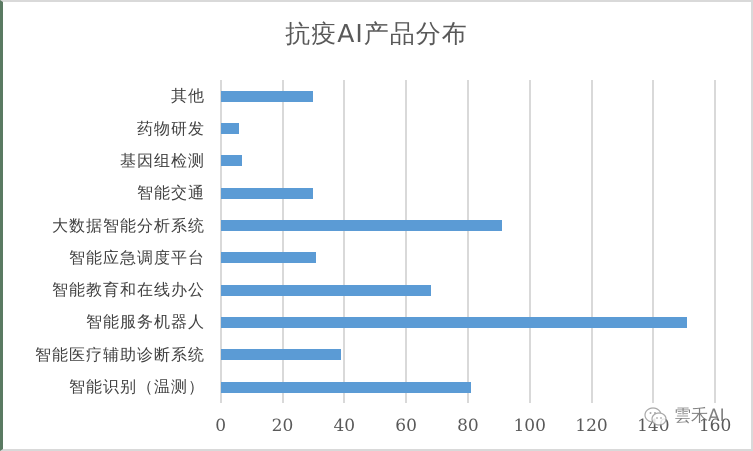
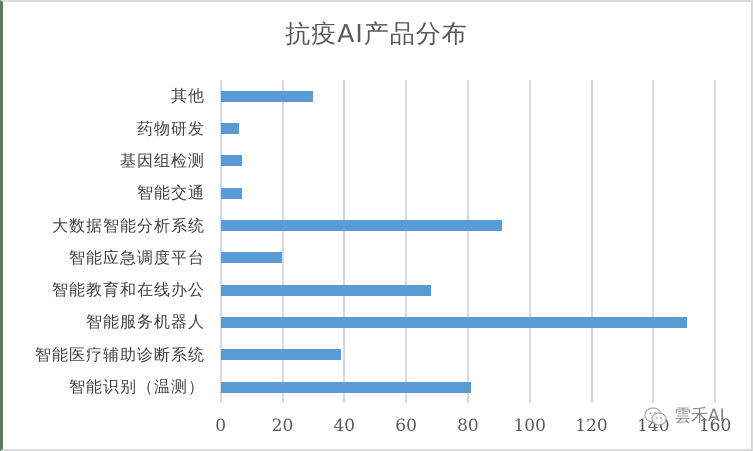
智能交通: 30 -> 7
智能应急调度平台: 31 -> 20
